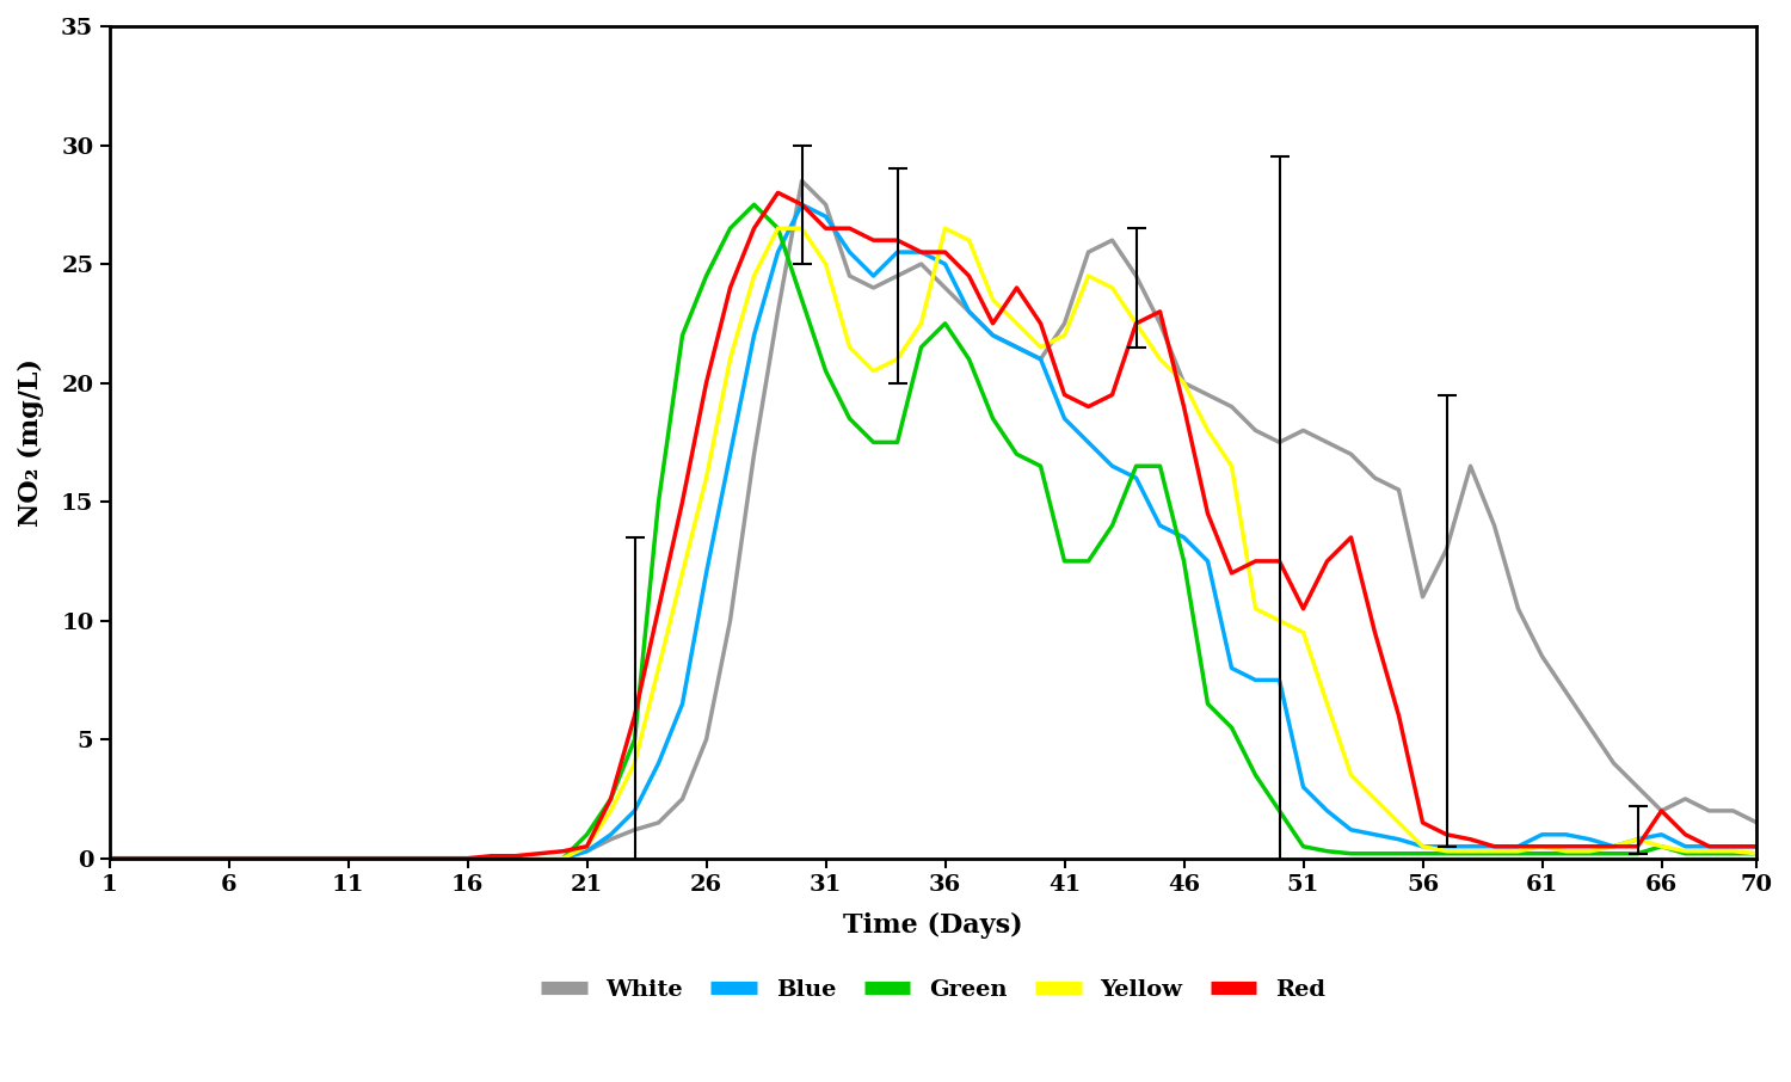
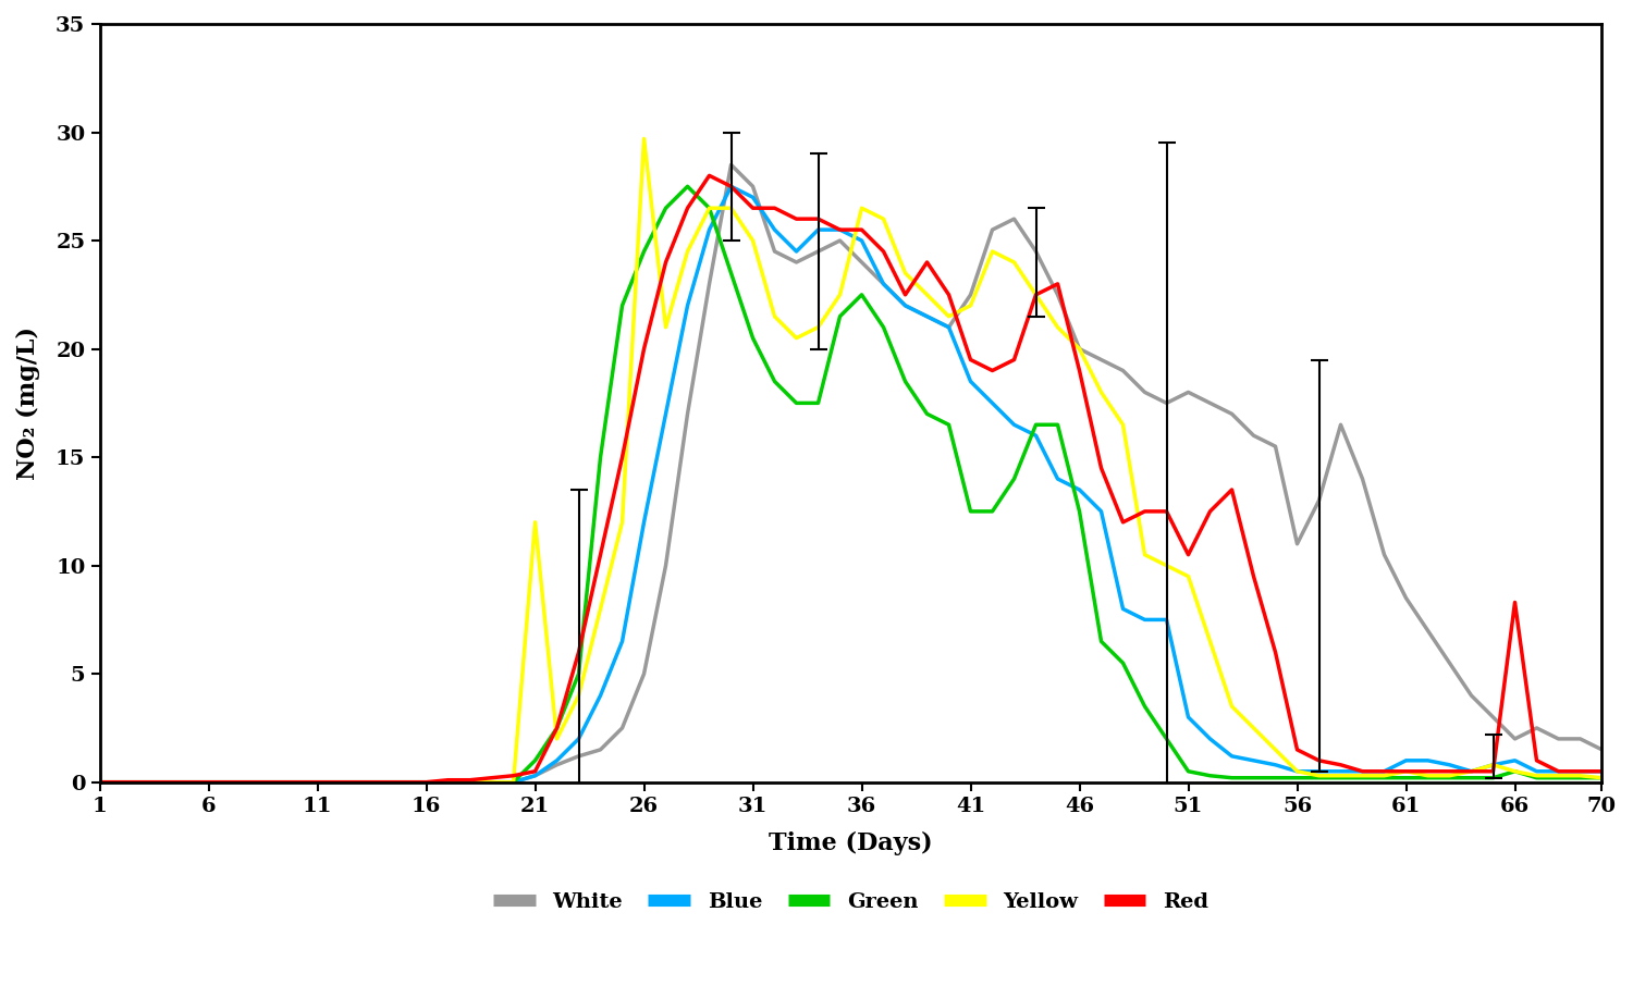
Yellow/21: 0.5 -> 12.0
Yellow/26: 16.0 -> 29.7
Red/66: 2.0 -> 8.3
